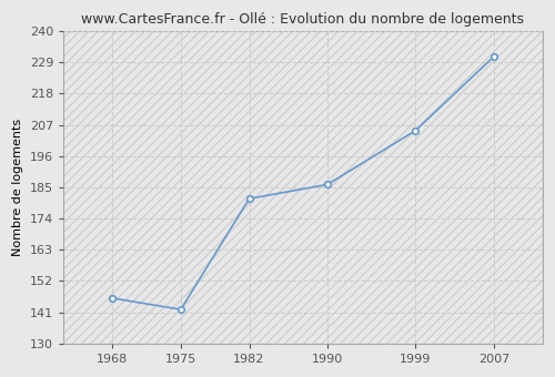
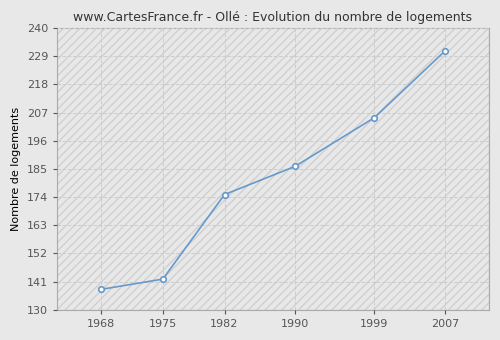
1968: 146 -> 138
1982: 181 -> 175
